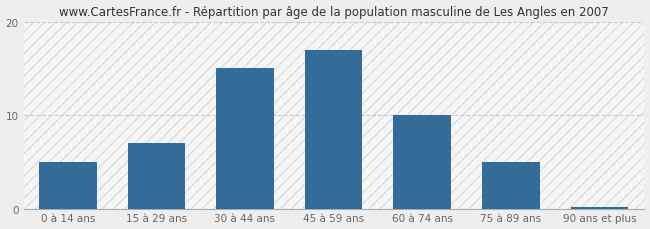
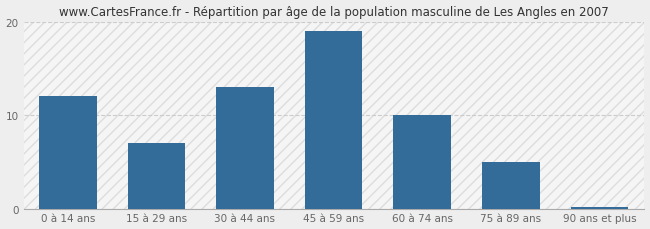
0 à 14 ans: 5.0 -> 12.0
30 à 44 ans: 15.0 -> 13.0
45 à 59 ans: 17.0 -> 19.0
